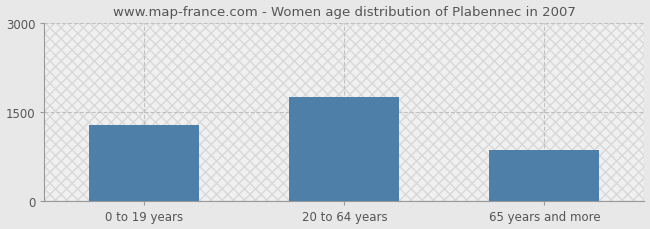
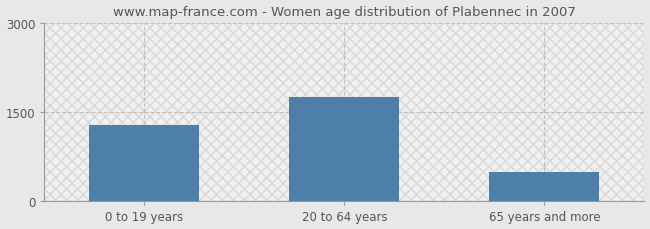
65 years and more: 860 -> 490
